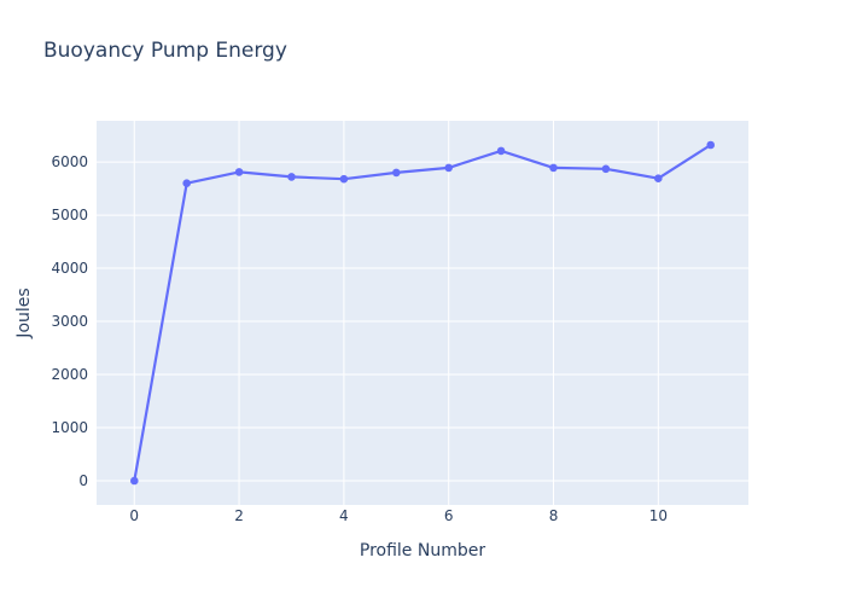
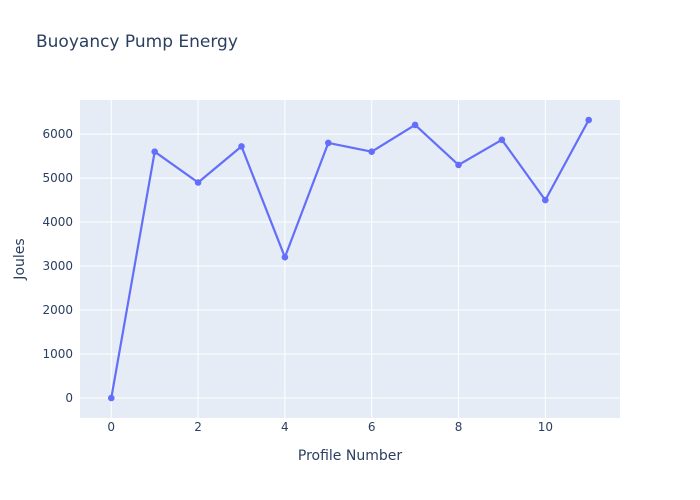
2: 5800 -> 4900
4: 5700 -> 3200
6: 5900 -> 5600
8: 5900 -> 5300
10: 5700 -> 4500
